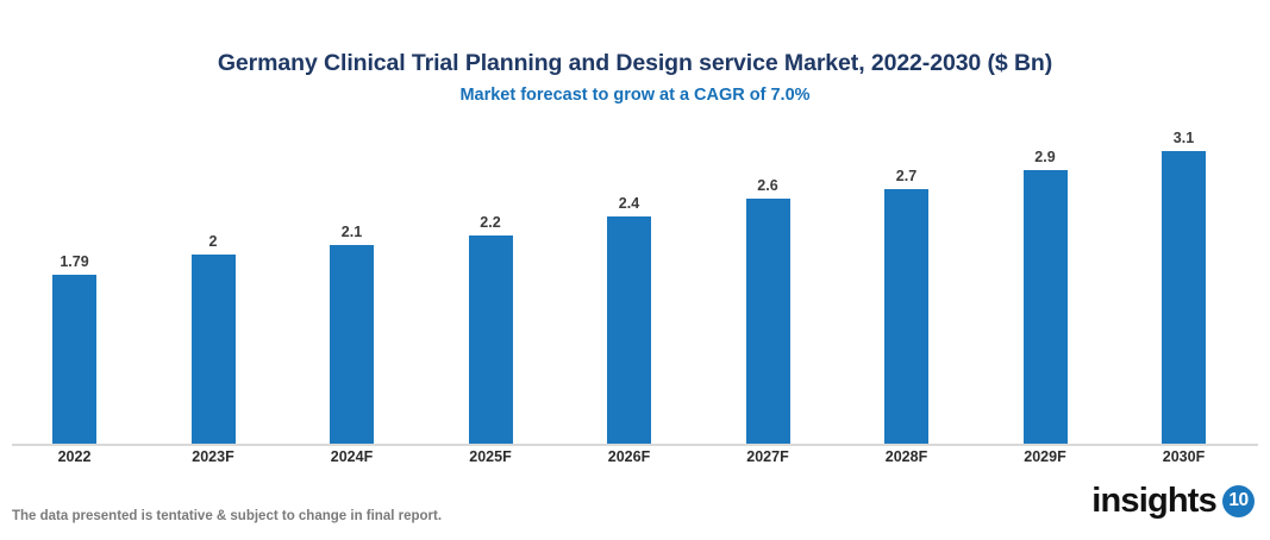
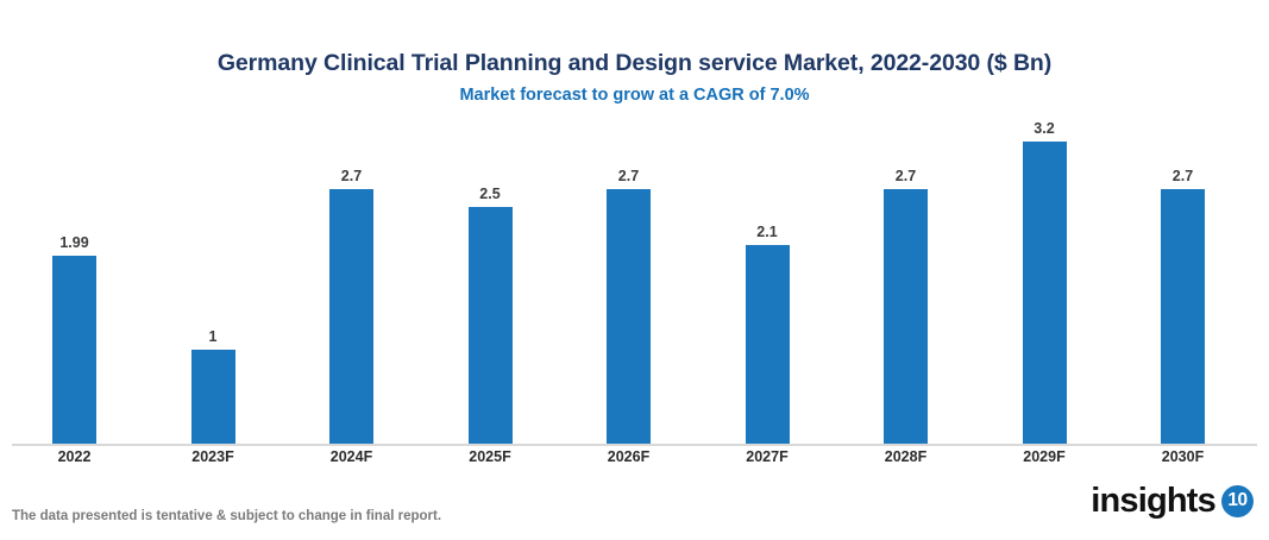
2022: 1.79 -> 1.99
2023F: 2 -> 1
2024F: 2.1 -> 2.7
2025F: 2.2 -> 2.5
2026F: 2.4 -> 2.7
2027F: 2.6 -> 2.1
2029F: 2.9 -> 3.2
2030F: 3.1 -> 2.7
